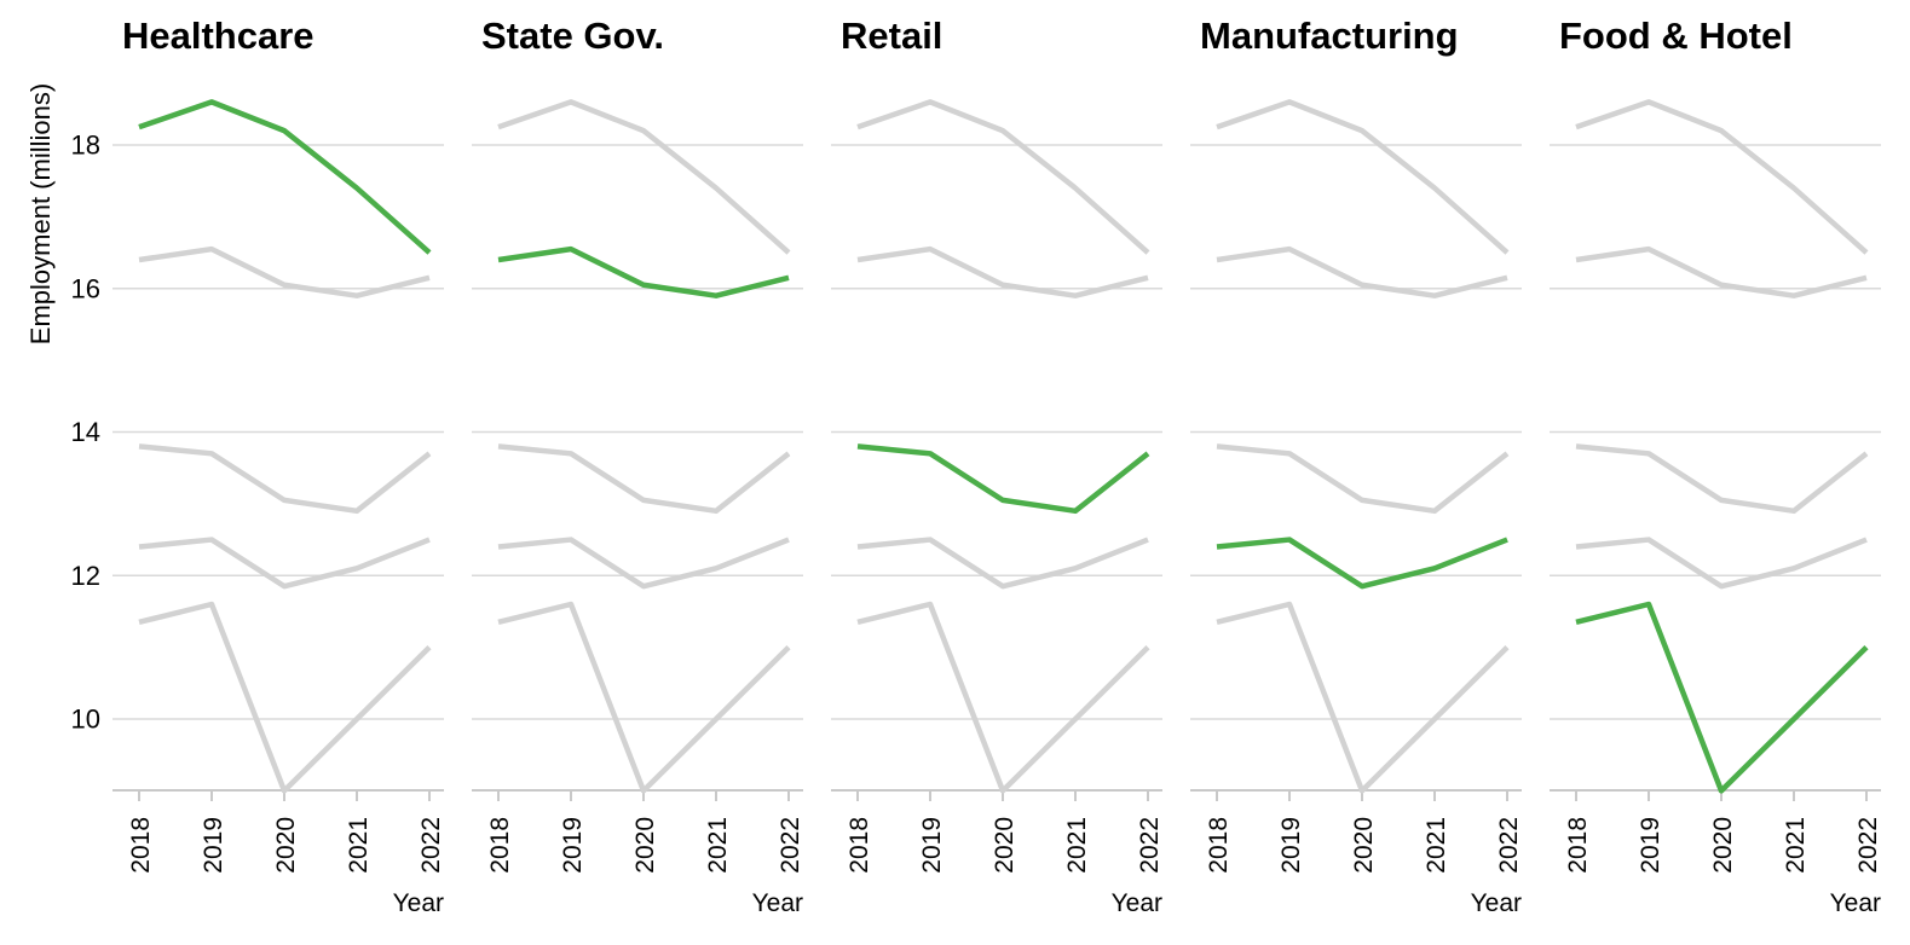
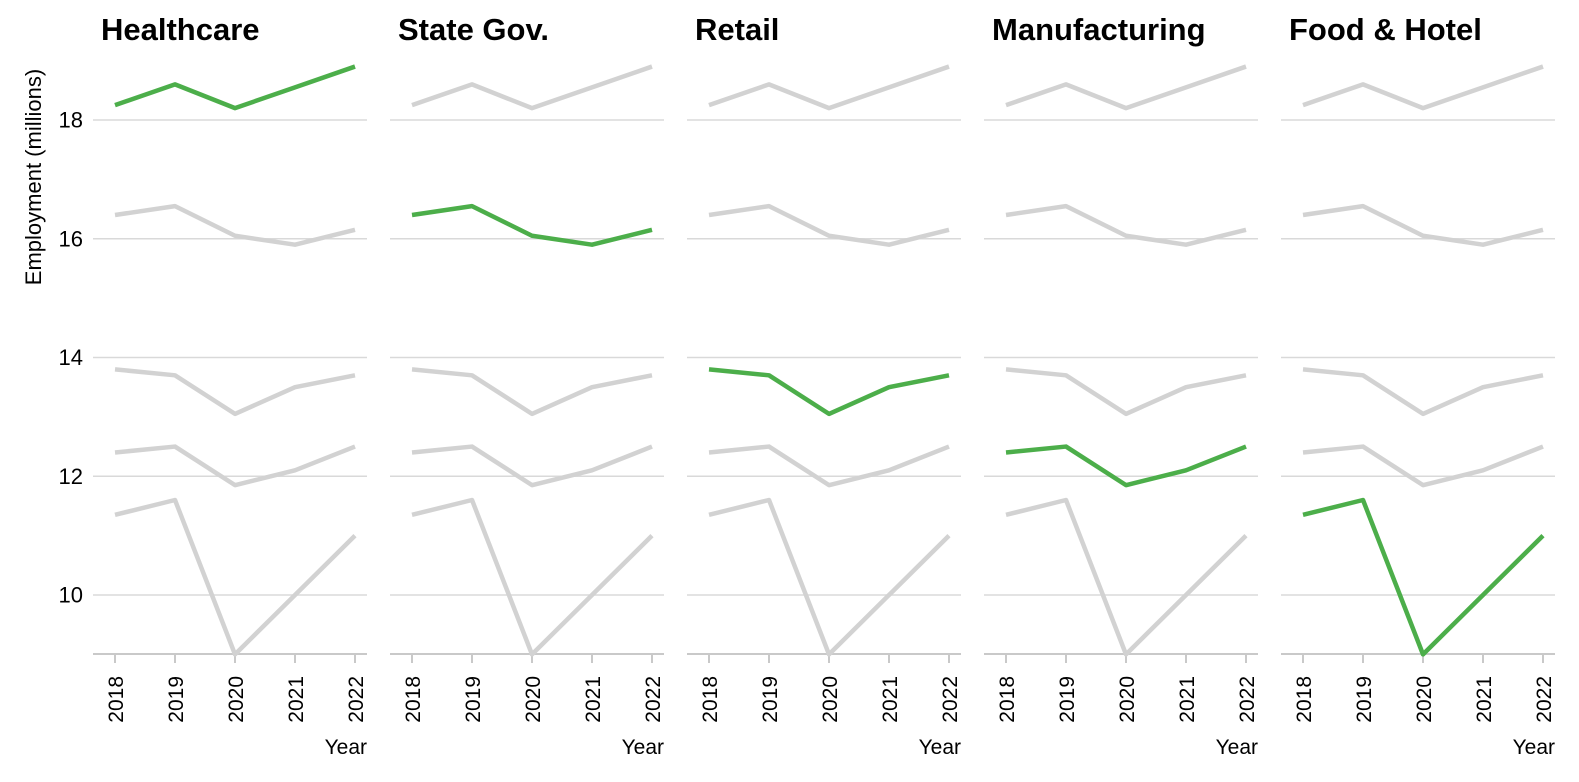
Healthcare/2021: 17.4 -> 18.6
Retail/2021: 12.9 -> 13.5
Healthcare/2022: 16.5 -> 18.9
